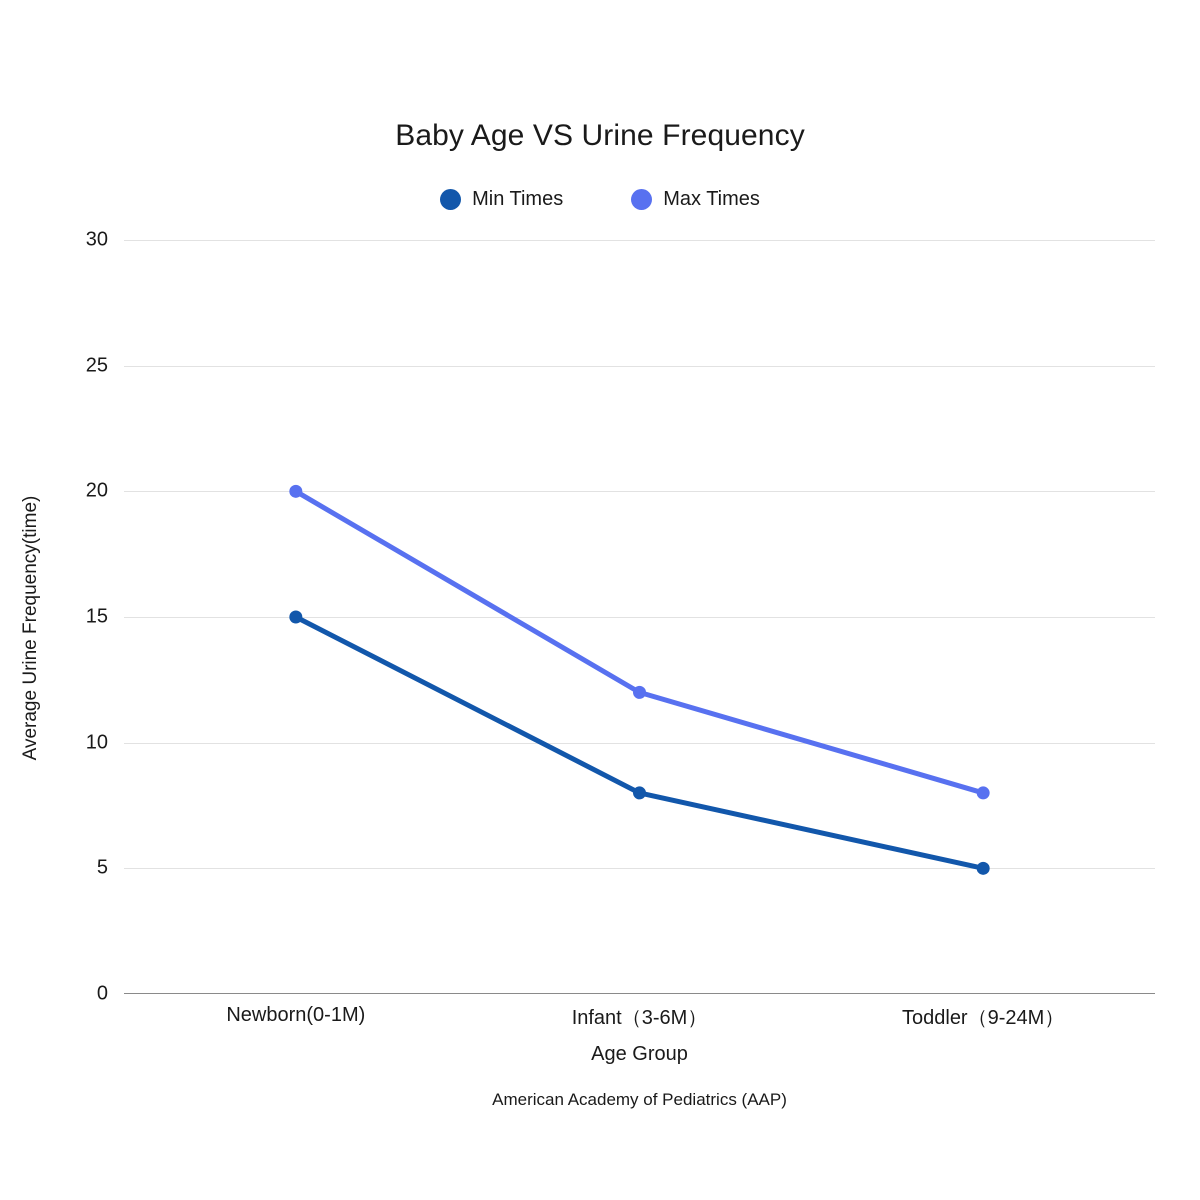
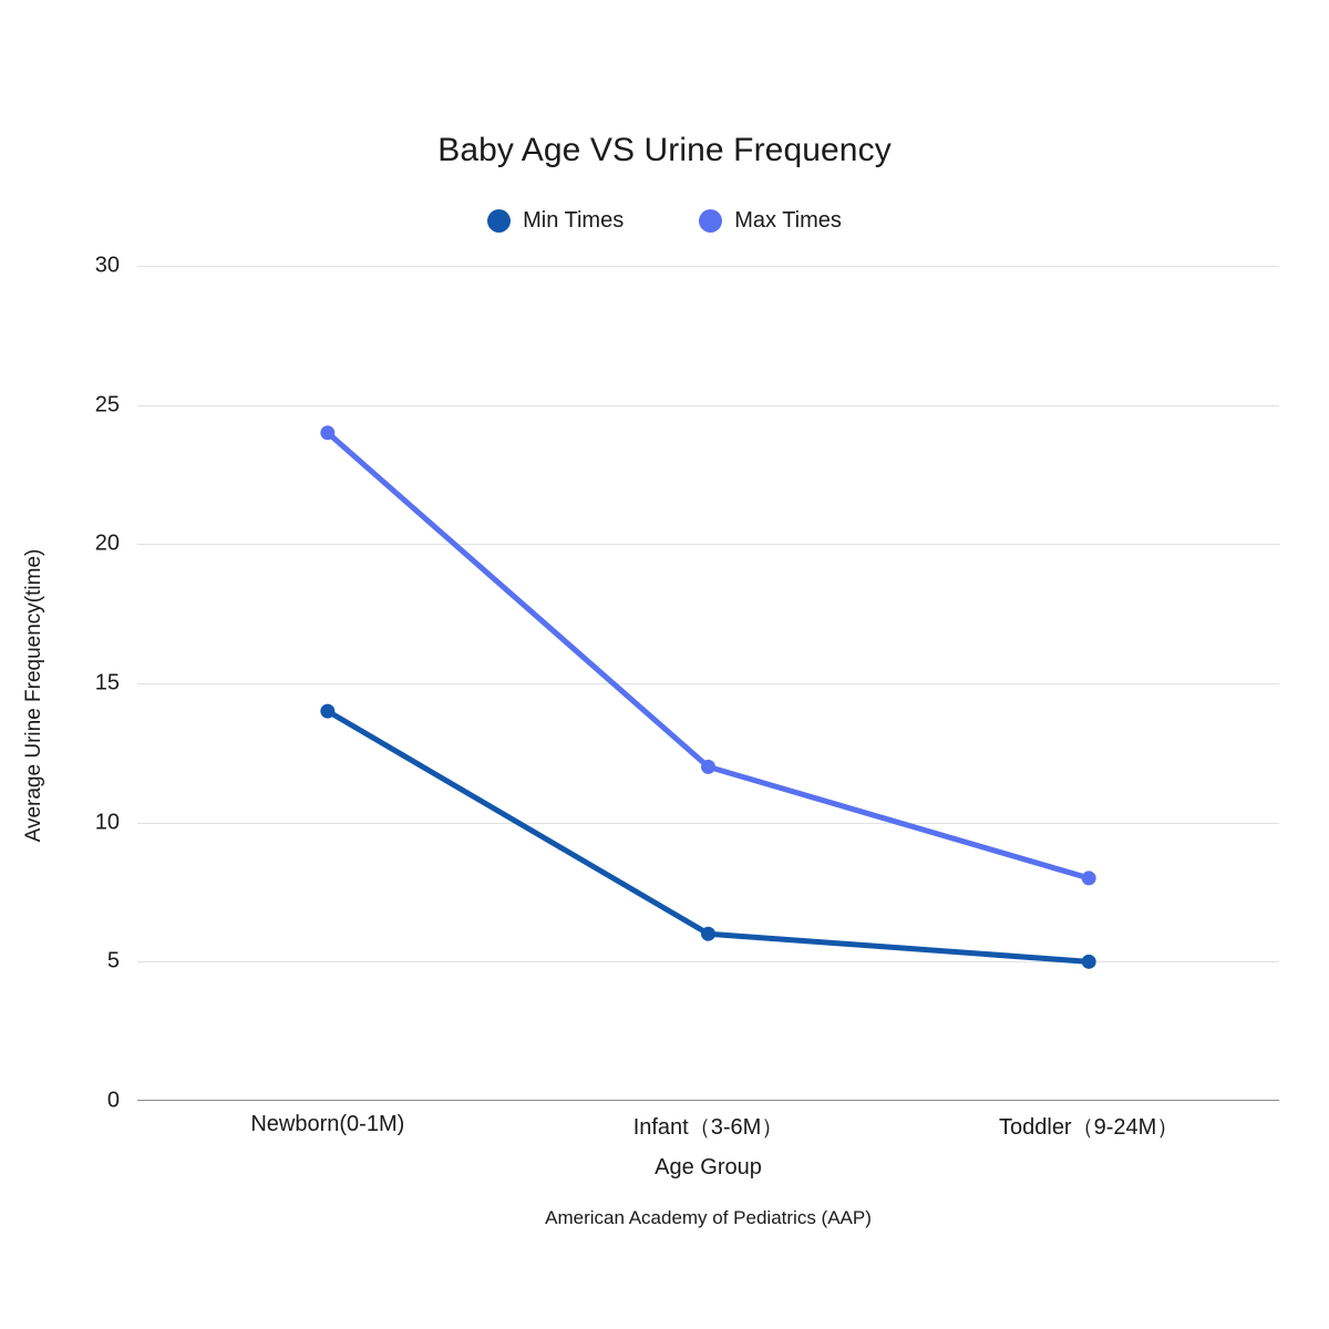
Min Times/Newborn(0-1M): 15 -> 14
Max Times/Newborn(0-1M): 20 -> 24
Min Times/Infant（3-6M）: 8 -> 6
